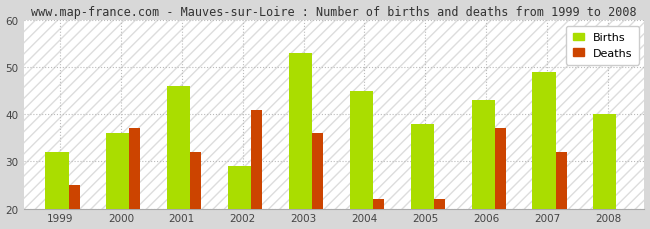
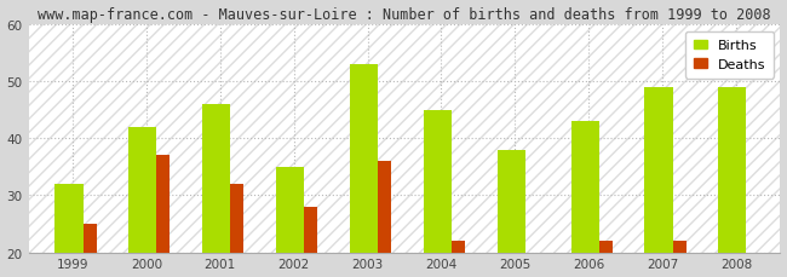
Births/2000: 36 -> 42
Births/2002: 29 -> 35
Deaths/2002: 41 -> 28
Deaths/2005: 22 -> 20
Deaths/2006: 37 -> 22
Deaths/2007: 32 -> 22
Births/2008: 40 -> 49
